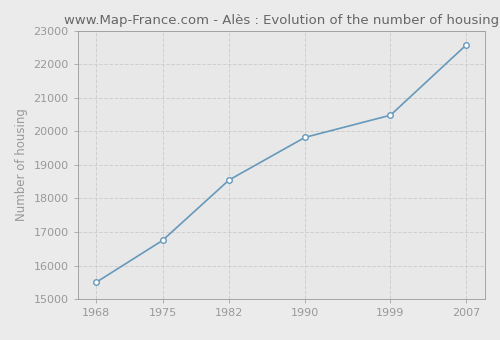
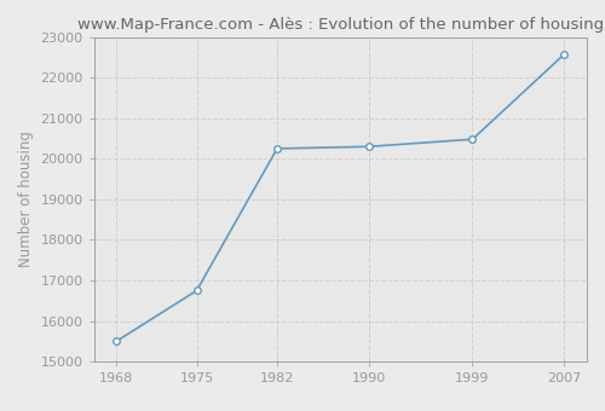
1982: 18550 -> 20250
1990: 19820 -> 20300
